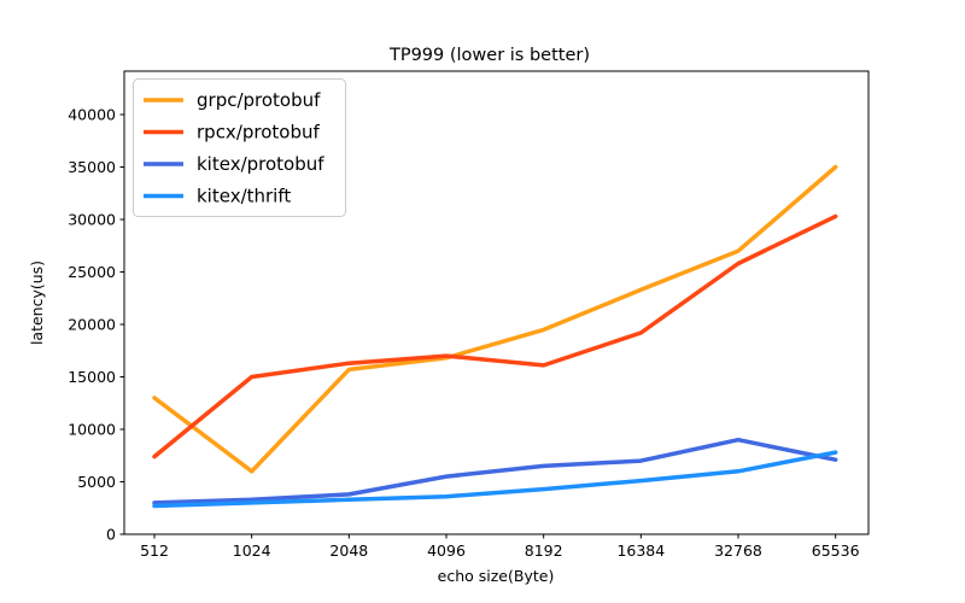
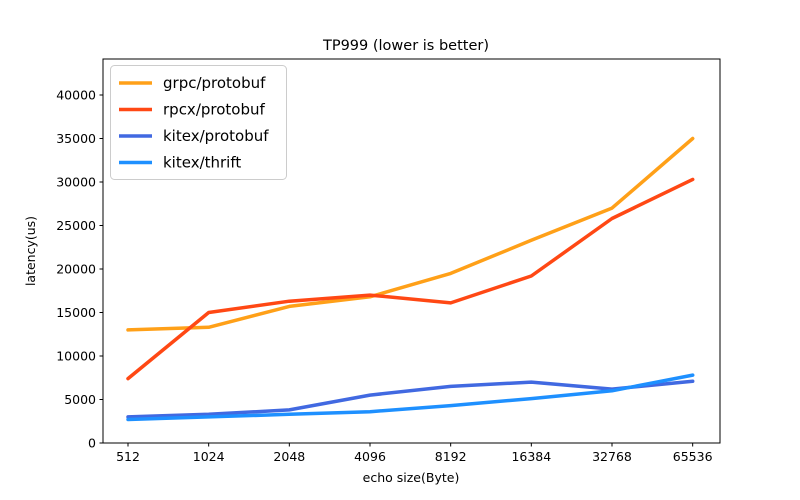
grpc/protobuf/1024: 6000 -> 13000
kitex/protobuf/32768: 9000 -> 6000
